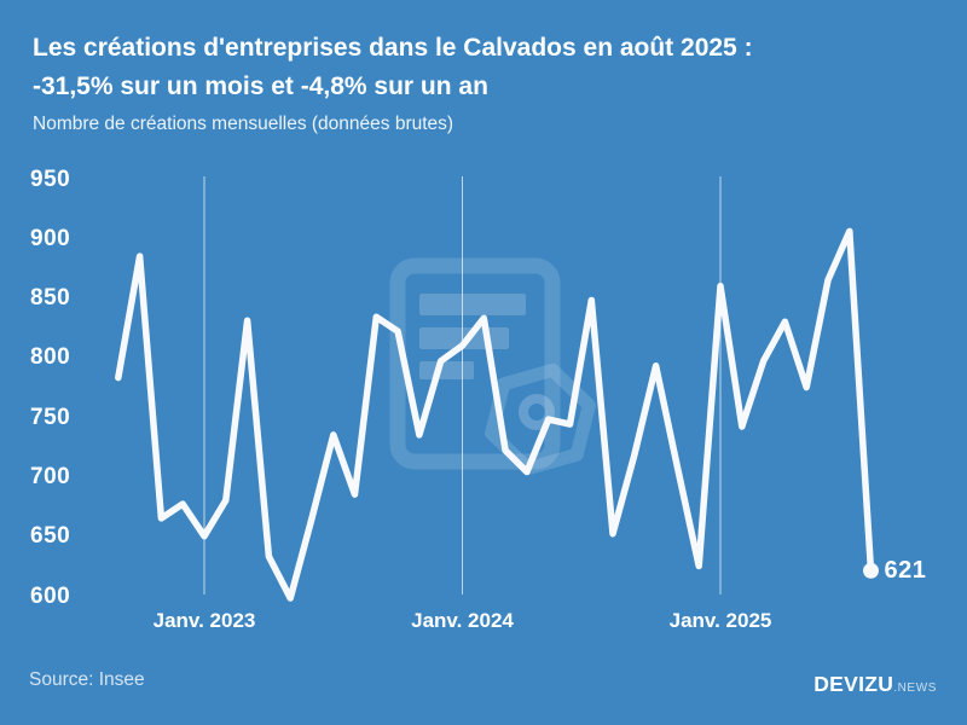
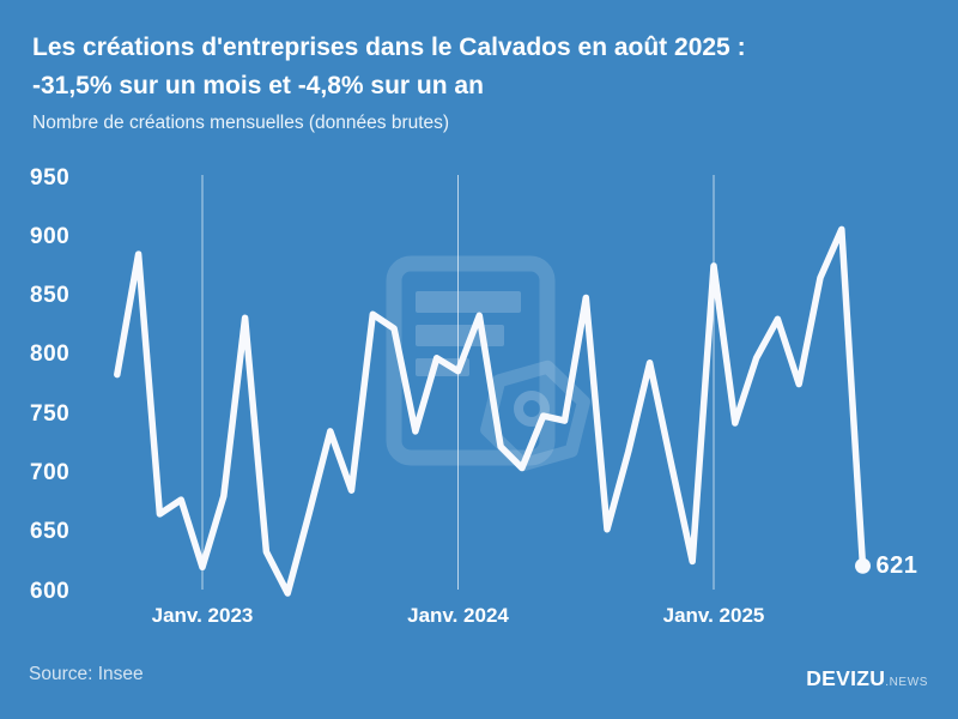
Janv. 2023: 650 -> 620
Janv. 2024: 810 -> 790
Janv. 2025: 860 -> 880
